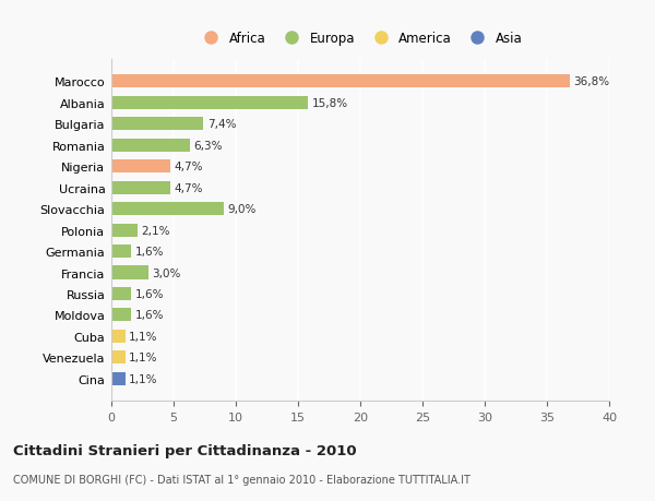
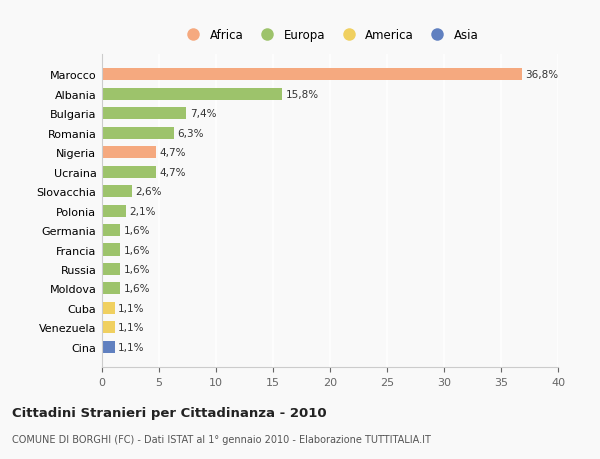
Slovacchia: 9,0% -> 2,6%
Francia: 3,0% -> 1,6%
